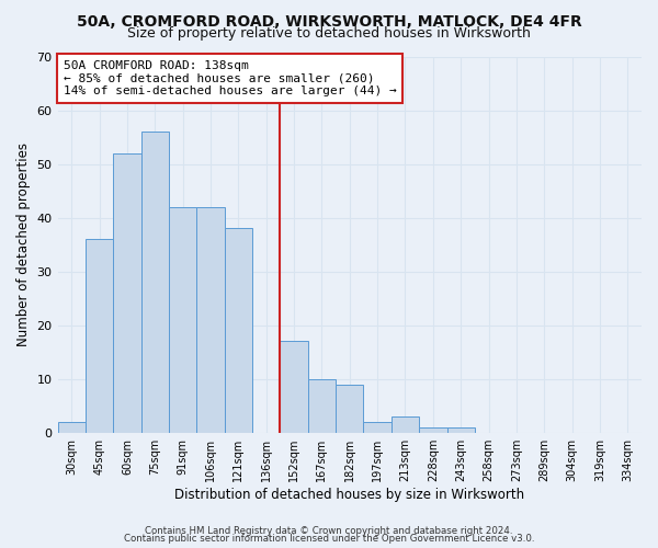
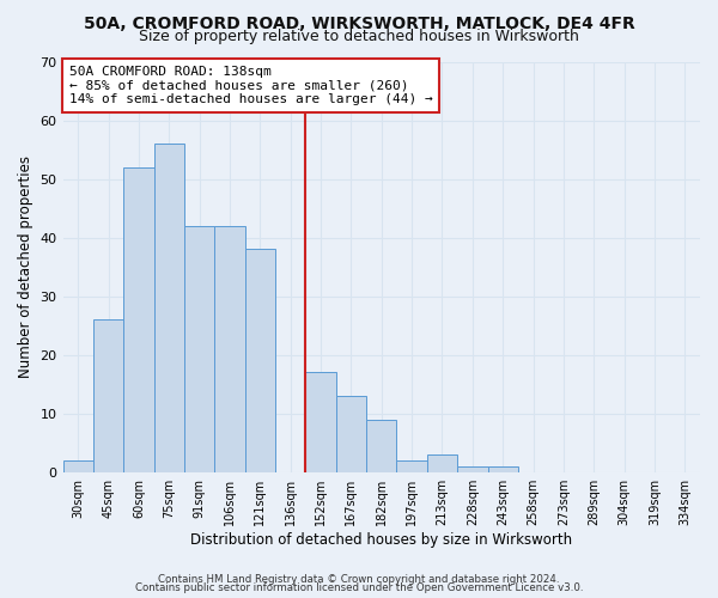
45sqm: 36 -> 26
167sqm: 10 -> 13
